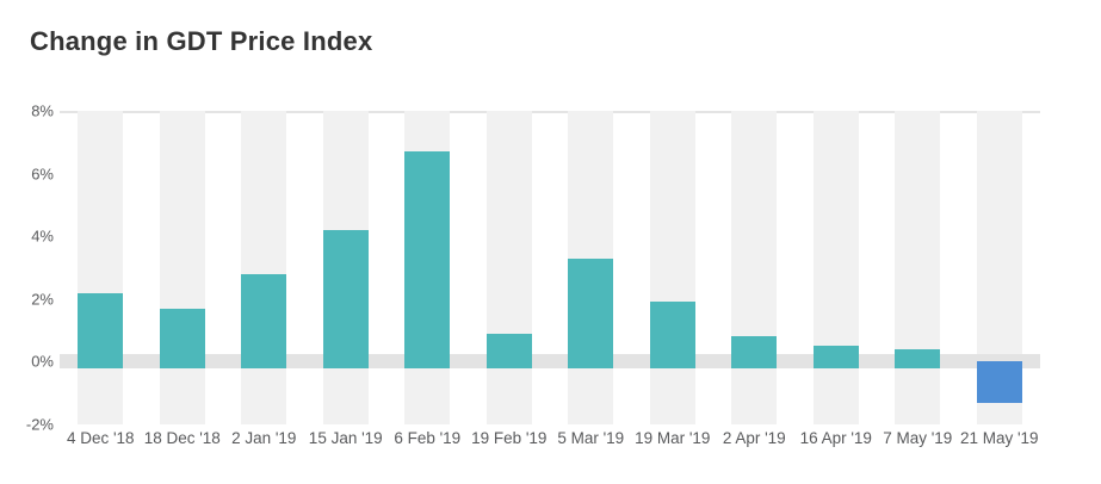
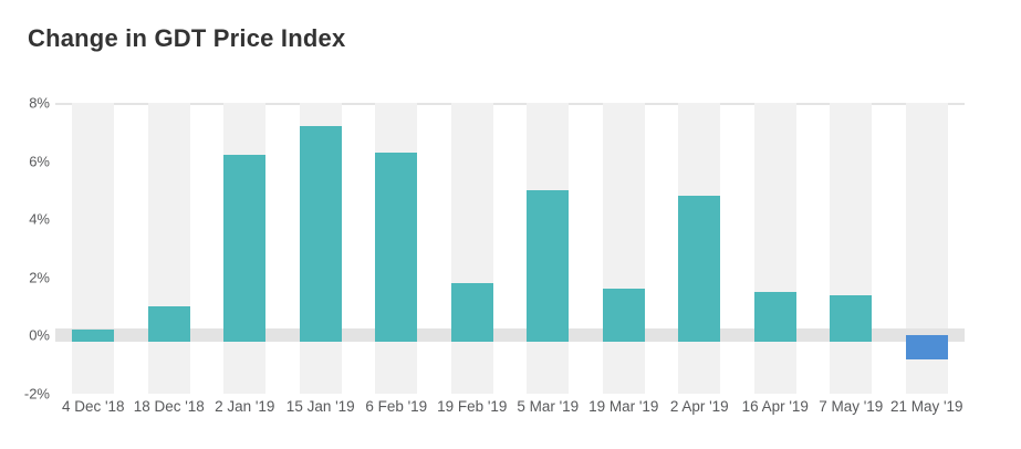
4 Dec '18: 2.2% -> 0.2%
18 Dec '18: 1.7% -> 1.0%
2 Jan '19: 2.8% -> 6.2%
15 Jan '19: 4.2% -> 7.2%
6 Feb '19: 6.7% -> 6.3%
19 Feb '19: 0.9% -> 1.8%
5 Mar '19: 3.3% -> 5.0%
19 Mar '19: 1.9% -> 1.6%
2 Apr '19: 0.8% -> 4.8%
16 Apr '19: 0.5% -> 1.5%
7 May '19: 0.4% -> 1.4%
21 May '19: -1.2% -> -0.7%
